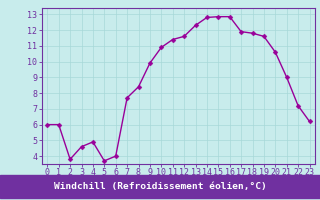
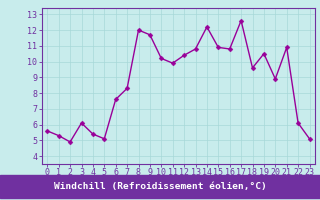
0: 6.0 -> 5.6
1: 6.0 -> 5.3
2: 3.8 -> 4.9
3: 4.6 -> 6.1
4: 4.9 -> 5.4
5: 3.7 -> 5.1
6: 4.0 -> 7.6
7: 7.7 -> 8.3
8: 8.4 -> 12.0
9: 9.9 -> 11.7
10: 10.9 -> 10.2
11: 11.4 -> 9.9
12: 11.6 -> 10.4
13: 12.3 -> 10.8
14: 12.8 -> 12.2
15: 12.8 -> 10.9
16: 12.8 -> 10.8
17: 11.9 -> 12.6
18: 11.8 -> 9.6
19: 11.6 -> 10.5
20: 10.6 -> 8.9
21: 9.0 -> 10.9
22: 7.2 -> 6.1
23: 6.2 -> 5.1
